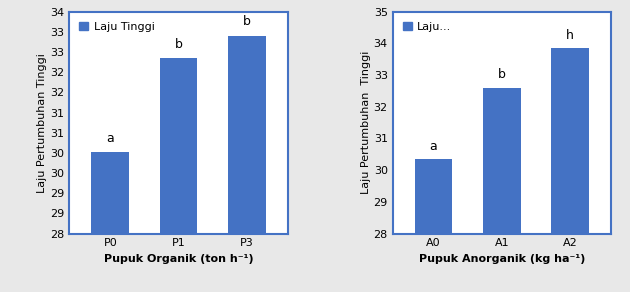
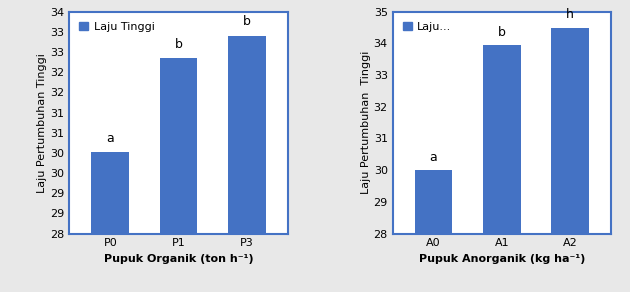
A0: 30.35 -> 30.00
A1: 32.60 -> 33.95
A2: 33.85 -> 34.50
